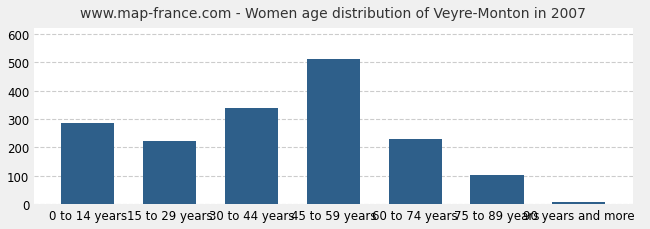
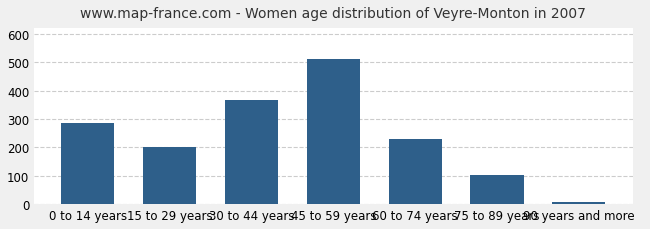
15 to 29 years: 222 -> 200
30 to 44 years: 338 -> 365
